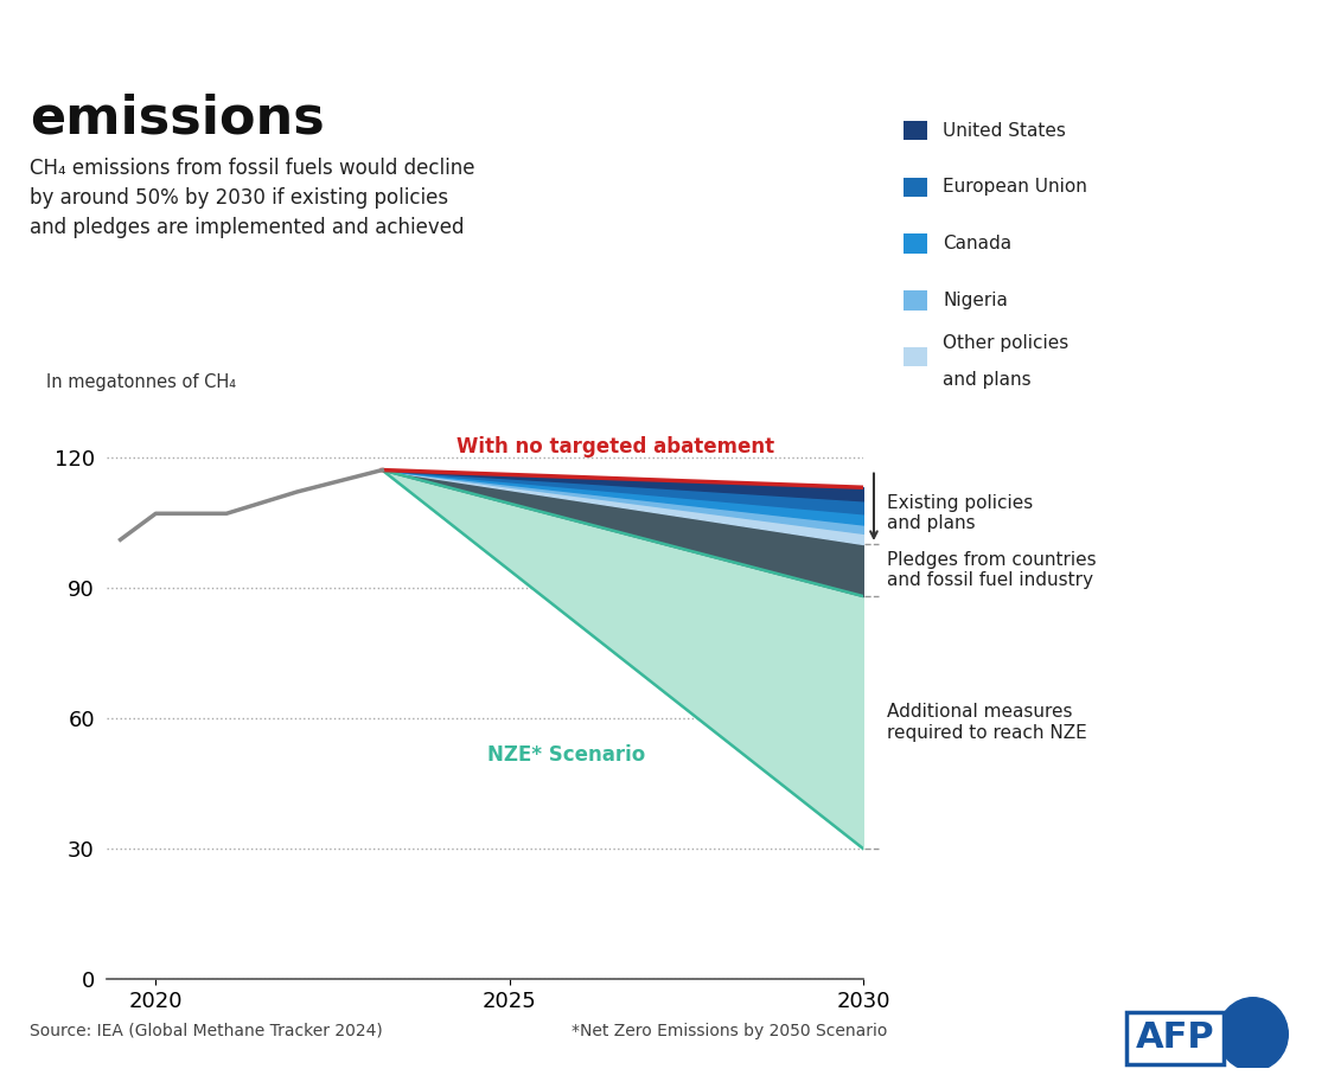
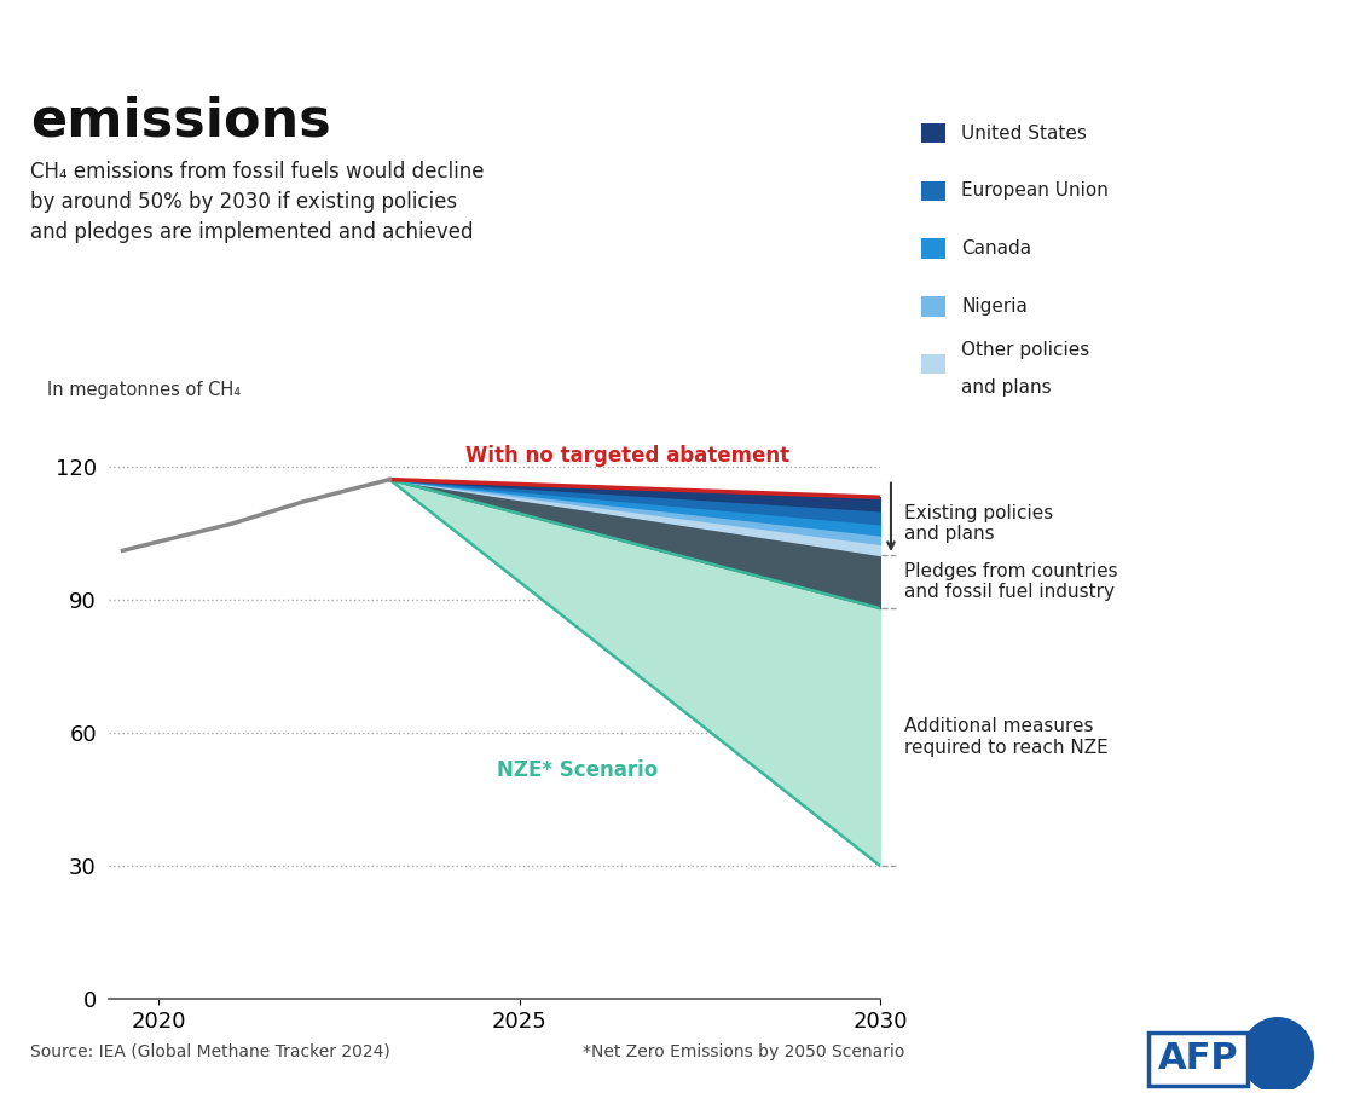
2020: 107 -> 103
